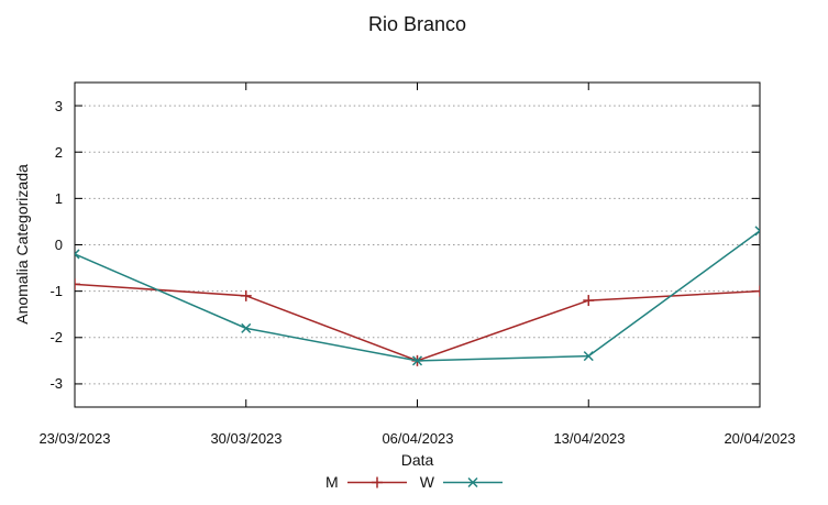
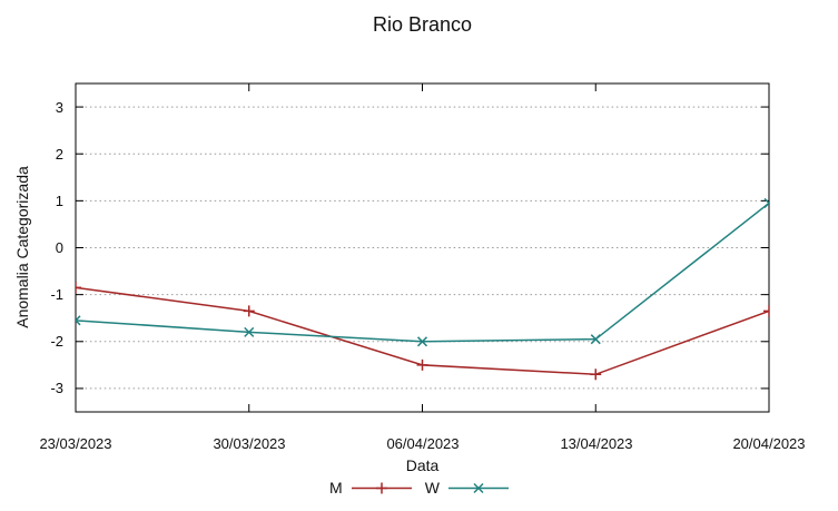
W/23/03/2023: -0.2 -> -1.6
M/30/03/2023: -1.1 -> -1.4
W/06/04/2023: -2.5 -> -2.0
M/13/04/2023: -1.2 -> -2.7
W/13/04/2023: -2.4 -> -1.9
M/20/04/2023: -1.0 -> -1.4
W/20/04/2023: 0.3 -> 0.9
